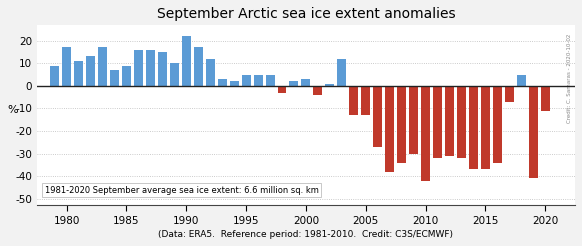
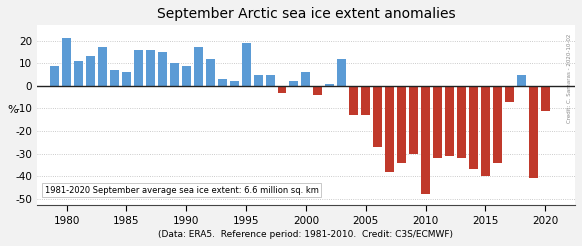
1980: 17 -> 21
1985: 9 -> 6
1990: 22 -> 9
1995: 5 -> 19
2000: 3 -> 6
2010: -42 -> -48
2015: -37 -> -40
